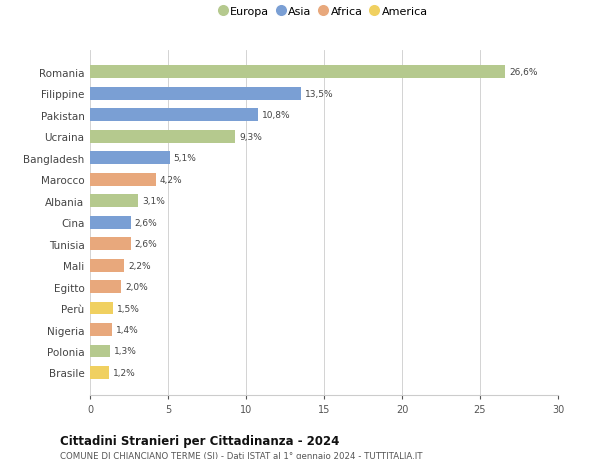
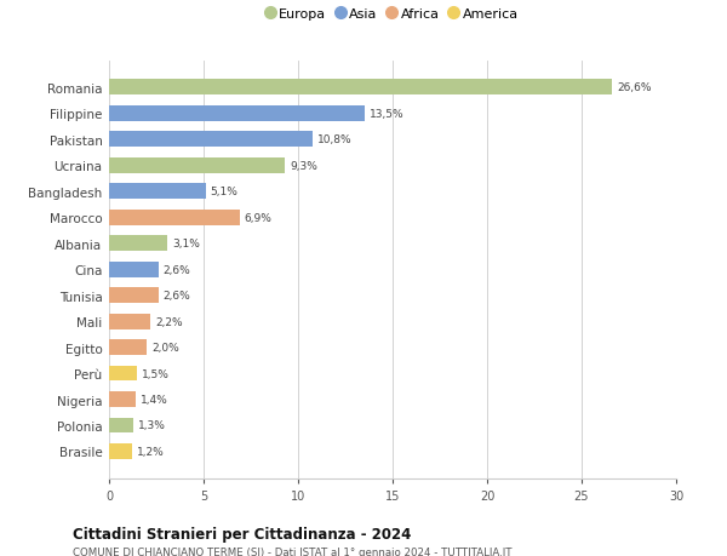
Marocco: 4,2% -> 6,9%
